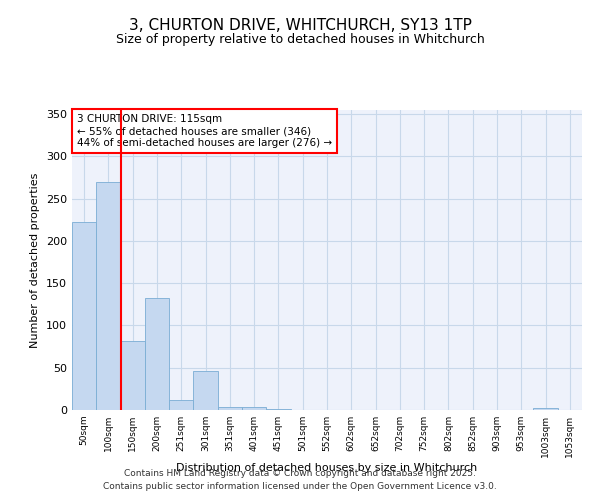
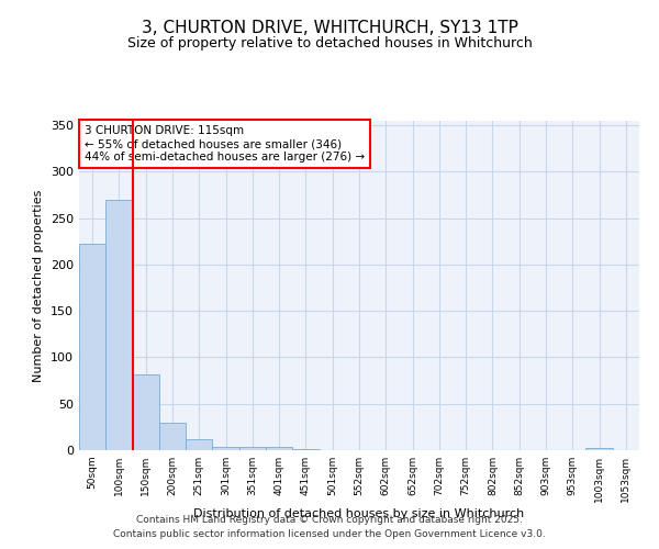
200sqm: 132 -> 30
301sqm: 46 -> 4
